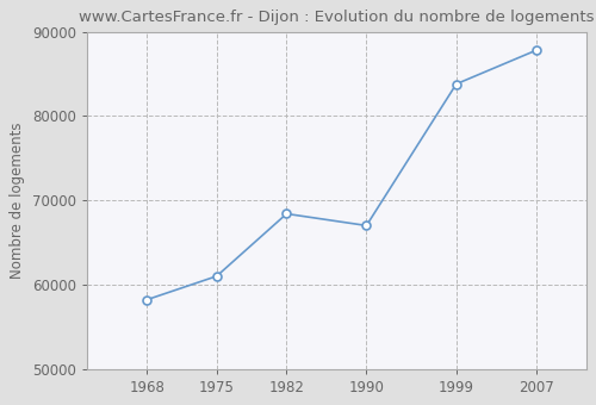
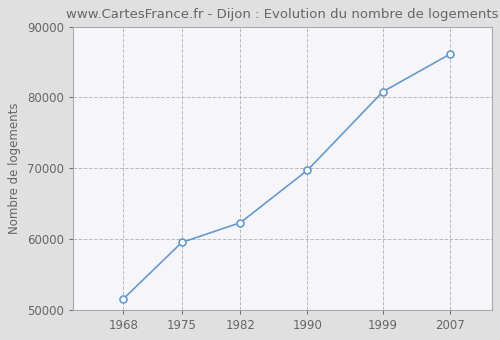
1968: 58200 -> 51500
1975: 61000 -> 59500
1982: 68400 -> 62300
1990: 67000 -> 69700
1999: 83800 -> 80800
2007: 87800 -> 86100
